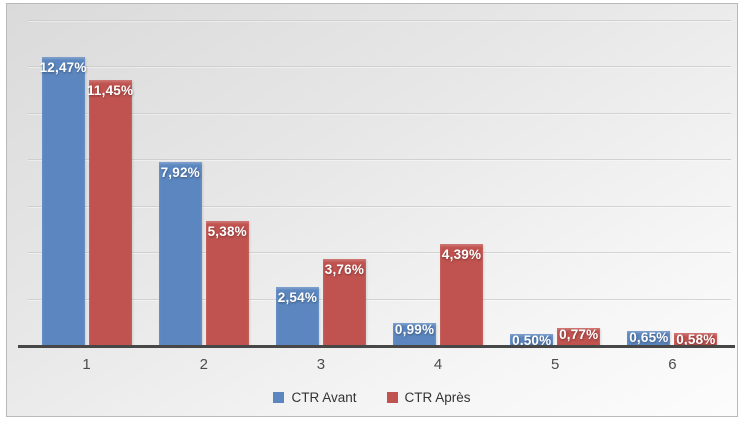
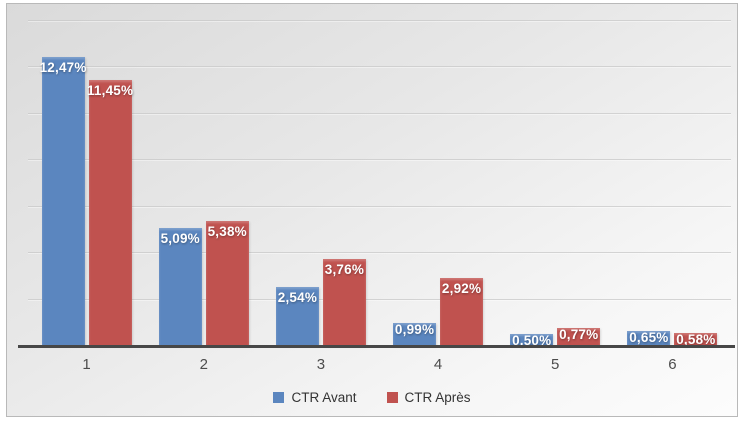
CTR Avant/2: 7,92% -> 5,09%
CTR Après/4: 4,39% -> 2,92%
